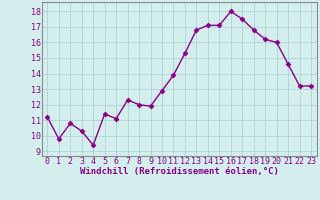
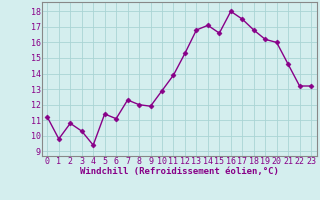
15: 17.1 -> 16.6
